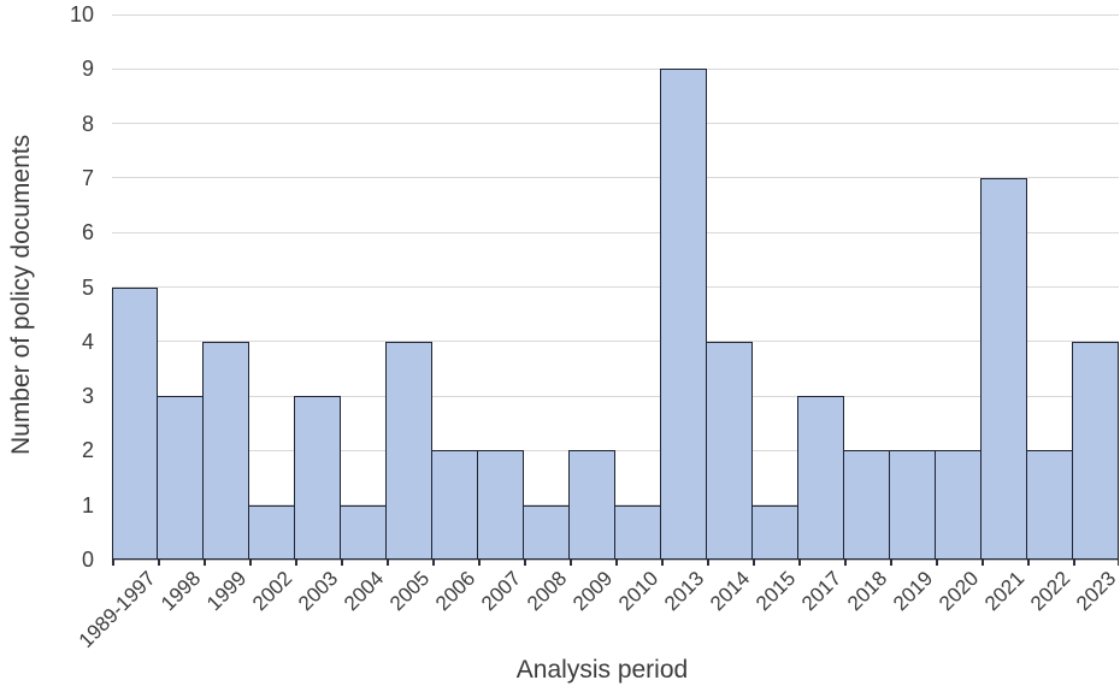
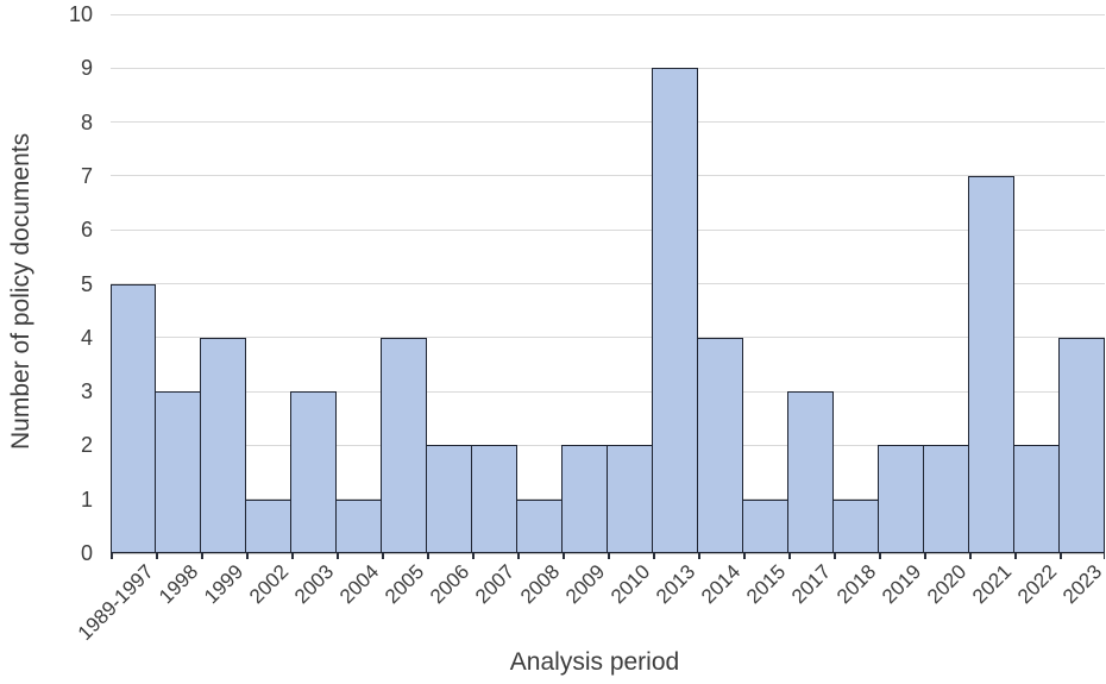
2010: 1 -> 2
2018: 2 -> 1
